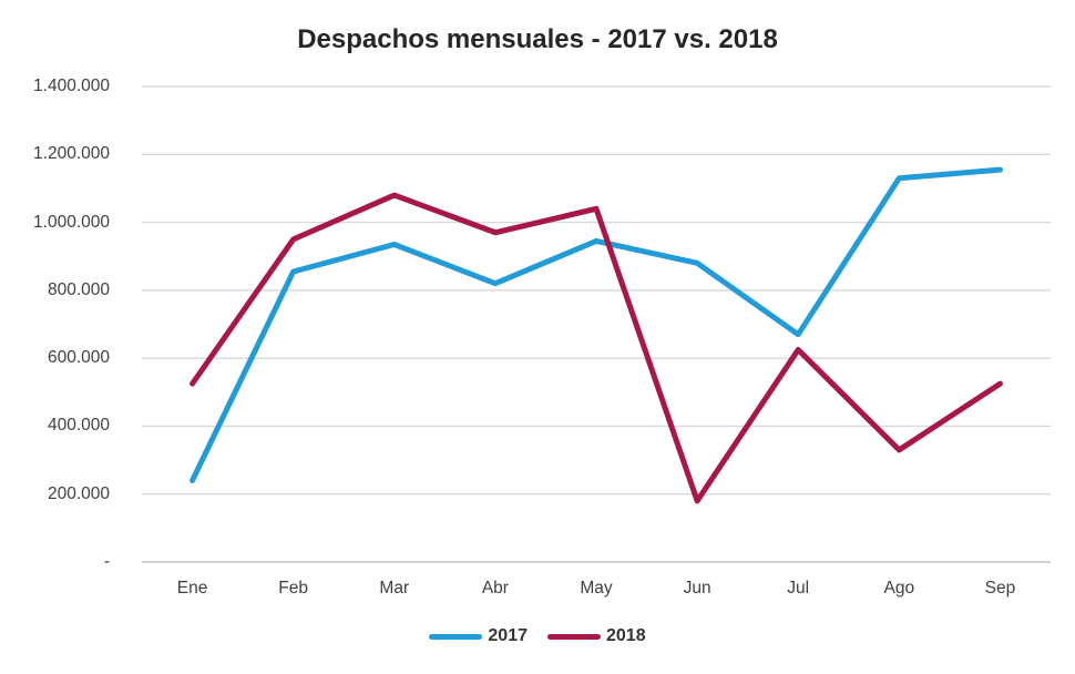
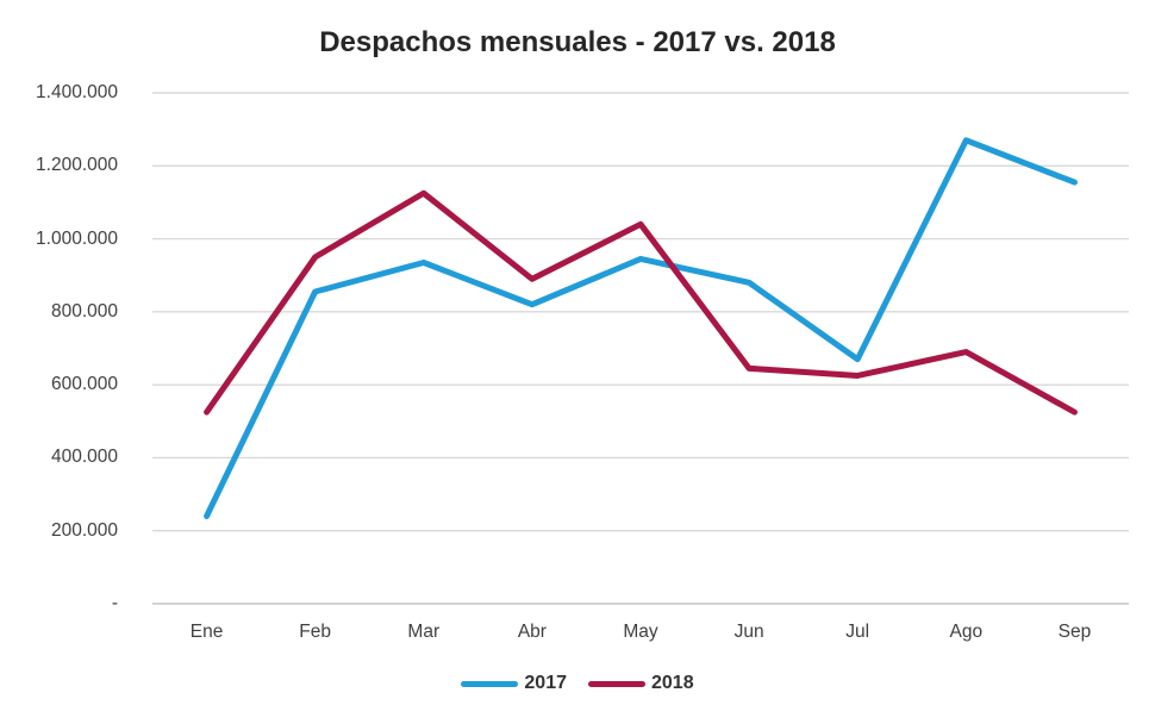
2018/Mar: 1080000 -> 1120000
2018/Abr: 970000 -> 890000
2018/Jun: 180000 -> 640000
2017/Ago: 1130000 -> 1270000
2018/Ago: 330000 -> 690000
